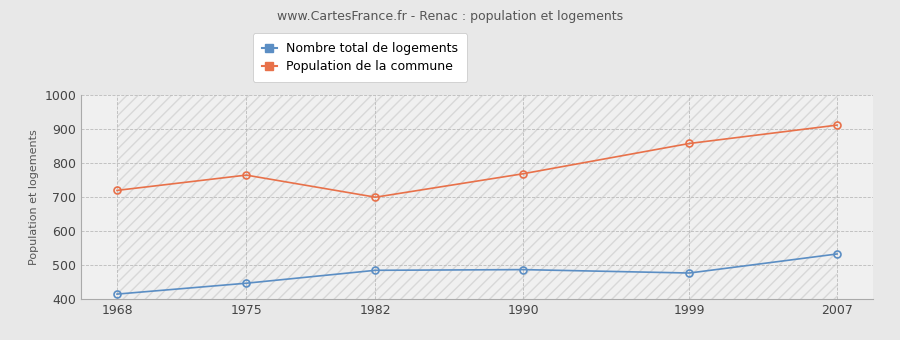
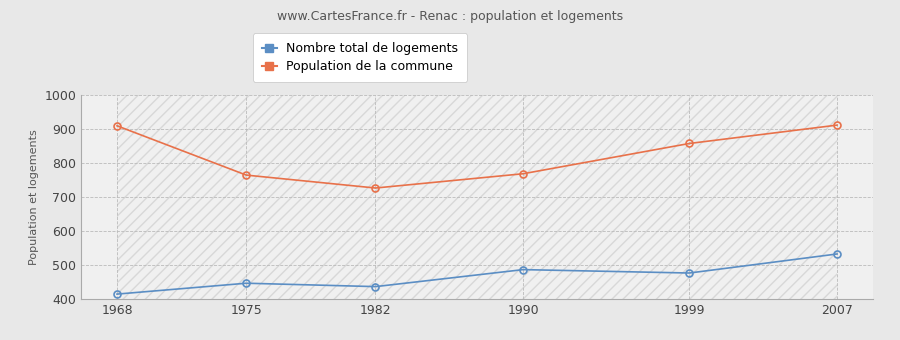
Population de la commune/1968: 720 -> 910
Nombre total de logements/1982: 485 -> 437
Population de la commune/1982: 700 -> 727
